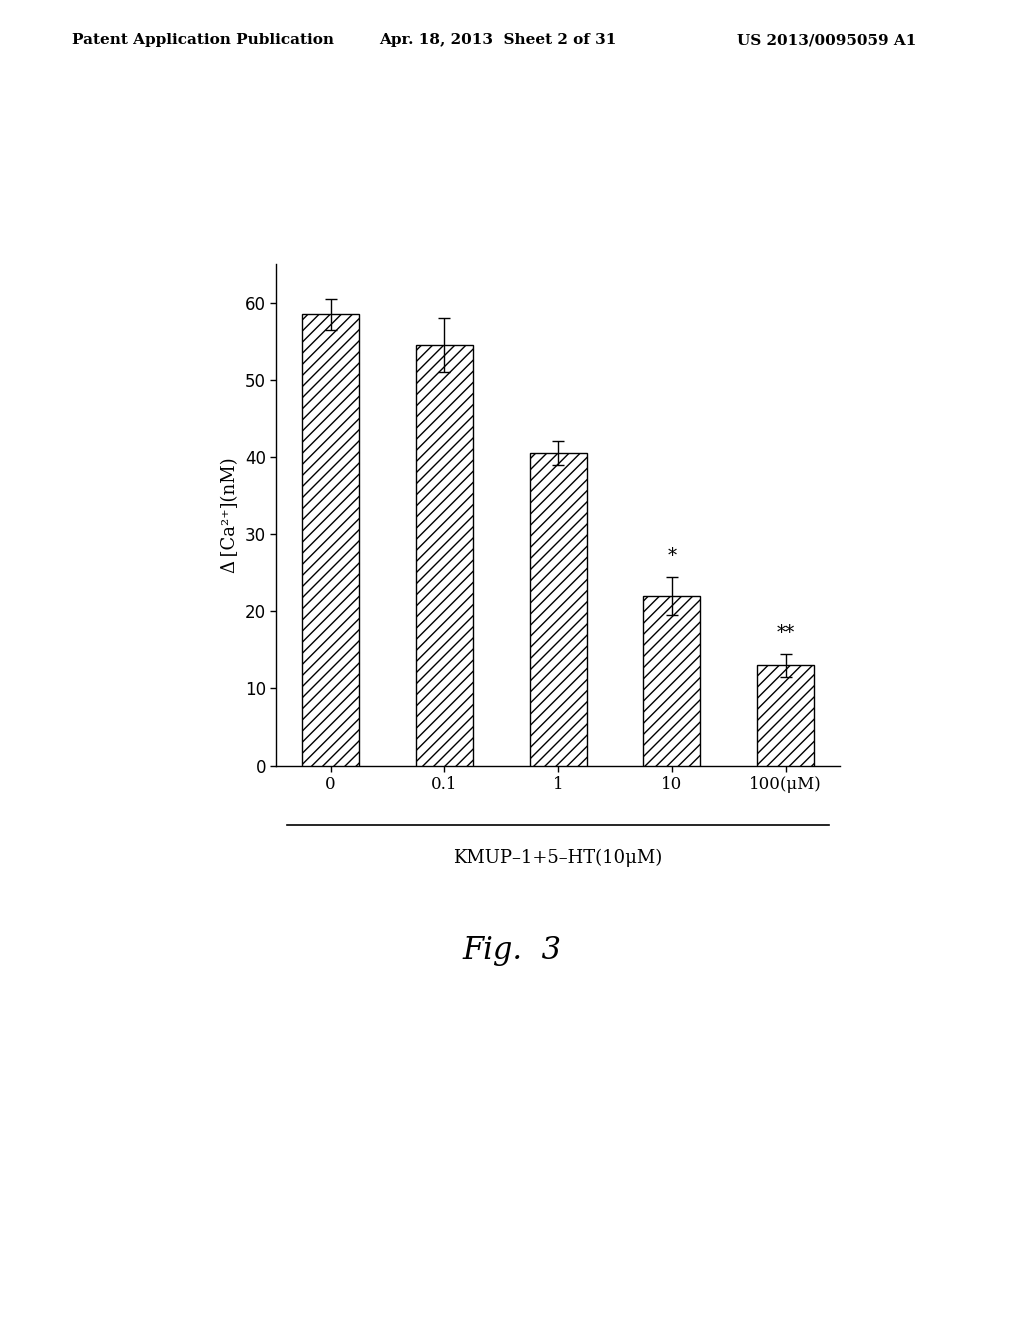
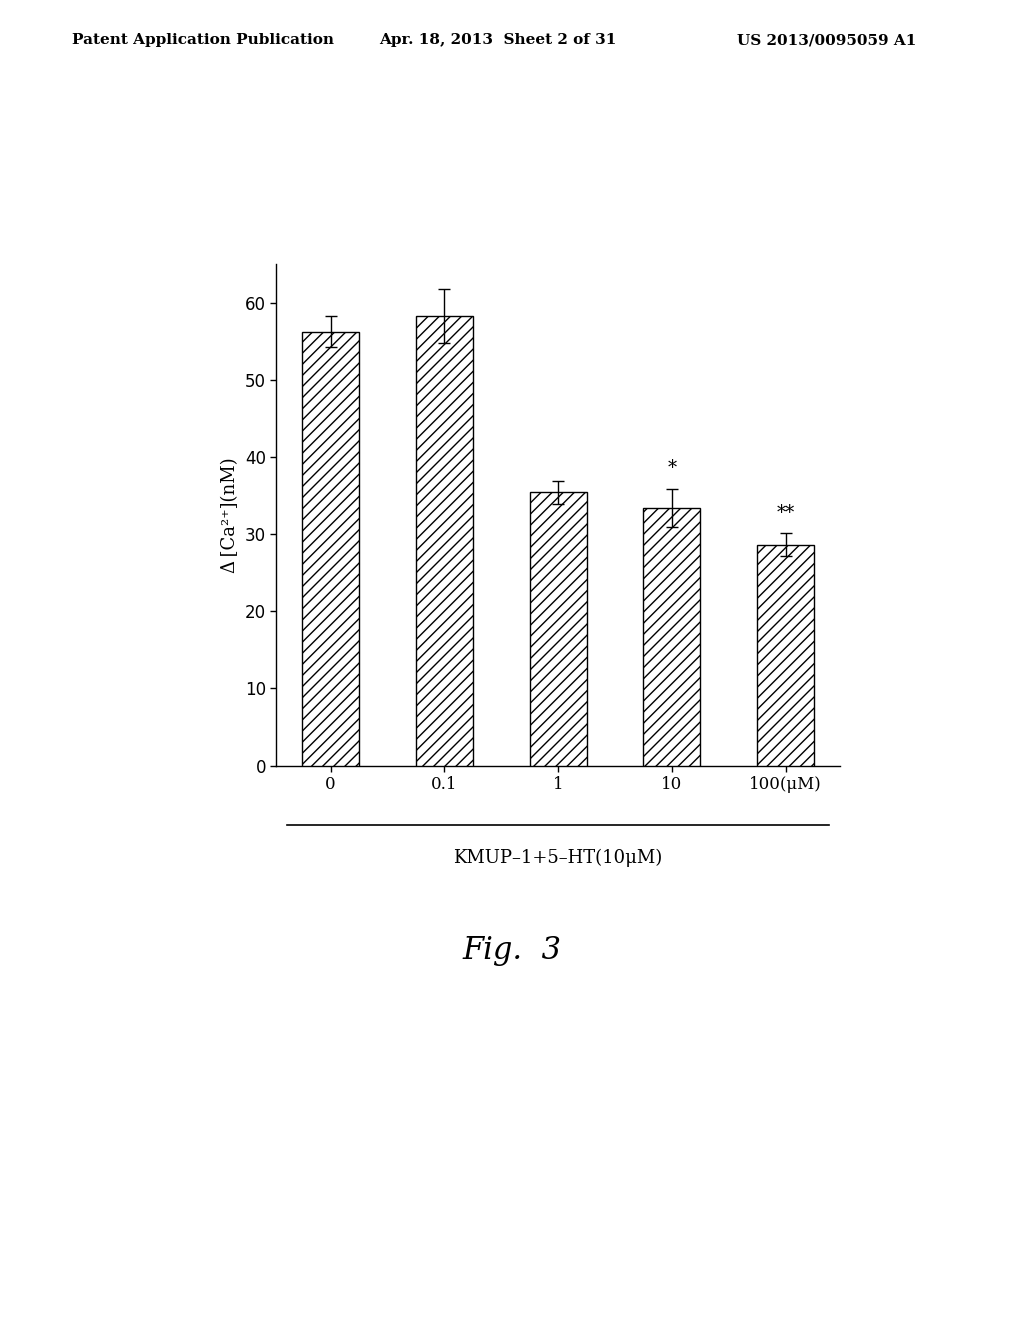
0: 58.5 -> 56.2
0.1: 54.5 -> 58.2
1: 40.5 -> 35.4
10: 22.0 -> 33.4
100(μM): 13.0 -> 28.6
